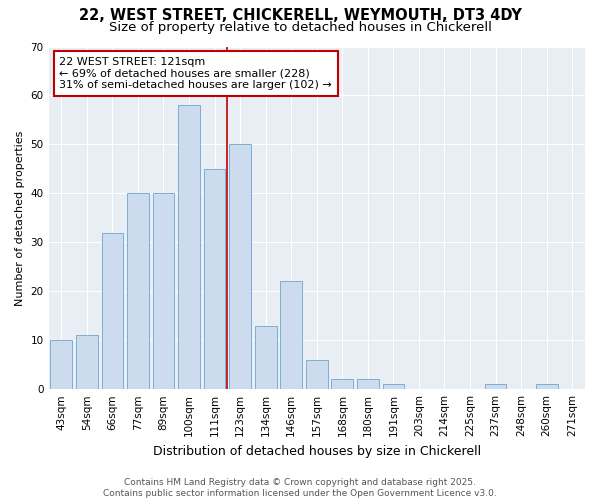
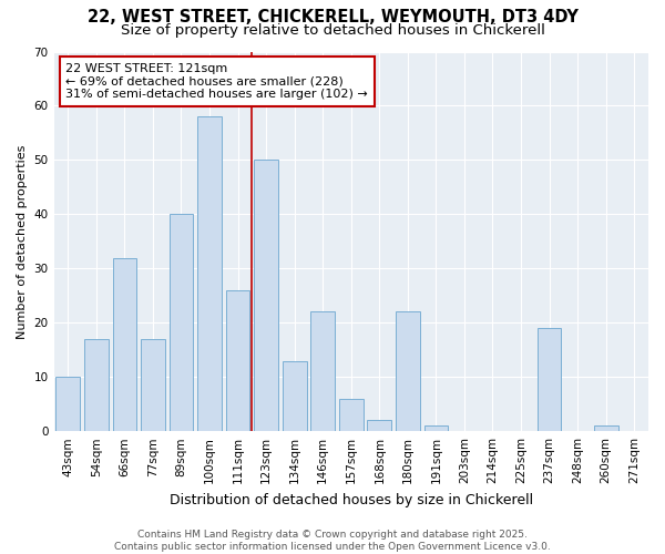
54sqm: 11 -> 17
77sqm: 40 -> 17
111sqm: 45 -> 26
180sqm: 2 -> 22
237sqm: 1 -> 19
